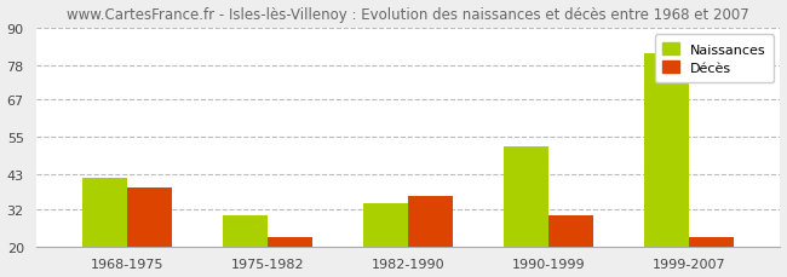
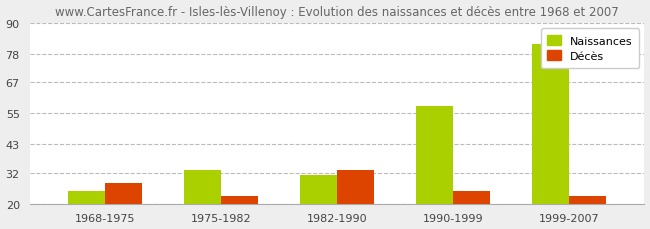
Naissances/1968-1975: 42 -> 25
Décès/1968-1975: 39 -> 28
Naissances/1975-1982: 30 -> 33
Naissances/1982-1990: 34 -> 31
Décès/1982-1990: 36 -> 33
Naissances/1990-1999: 52 -> 58
Décès/1990-1999: 30 -> 25
